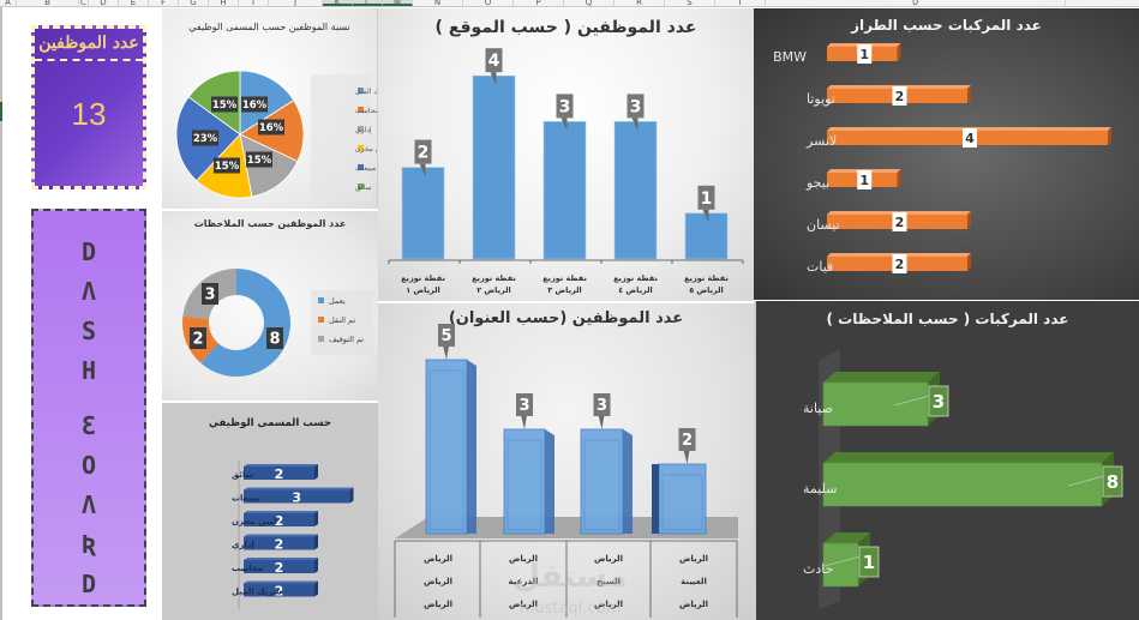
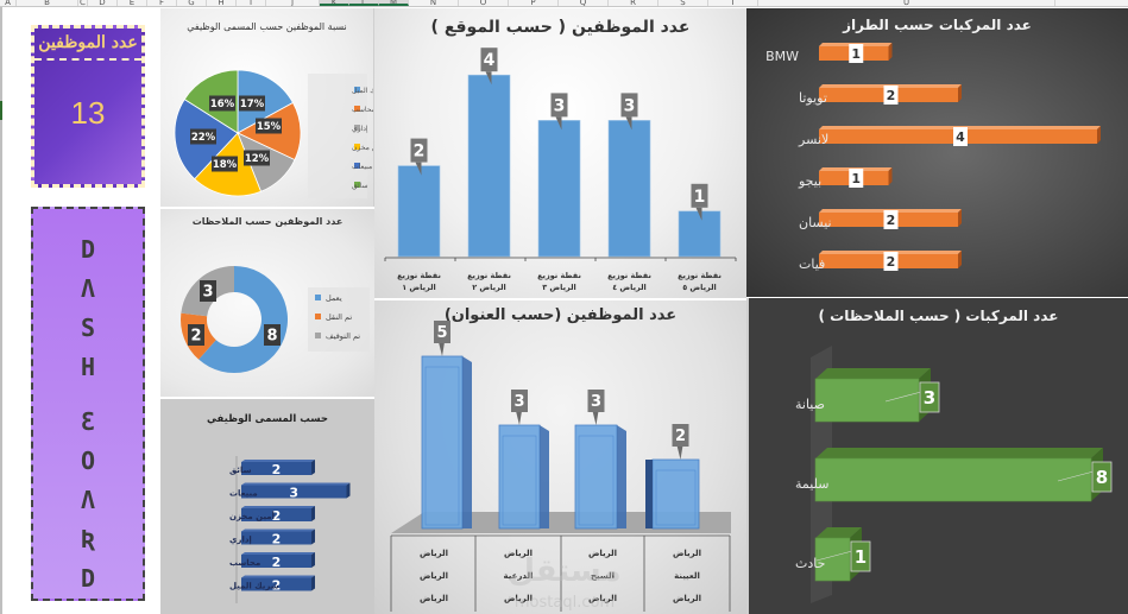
نسبة الموظفين حسب المسمى الوظيفي/شريك الميل: 16% -> 17%
نسبة الموظفين حسب المسمى الوظيفي/محاسب: 16% -> 15%
نسبة الموظفين حسب المسمى الوظيفي/إداري: 15% -> 12%
نسبة الموظفين حسب المسمى الوظيفي/أمين مخزن: 15% -> 18%
نسبة الموظفين حسب المسمى الوظيفي/مبيعات: 23% -> 22%
نسبة الموظفين حسب المسمى الوظيفي/سائق: 15% -> 16%
